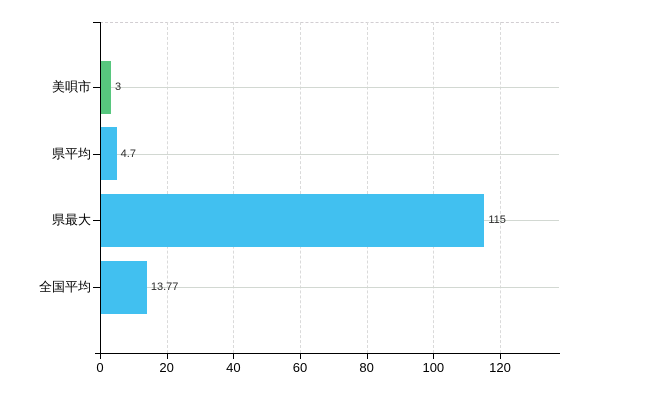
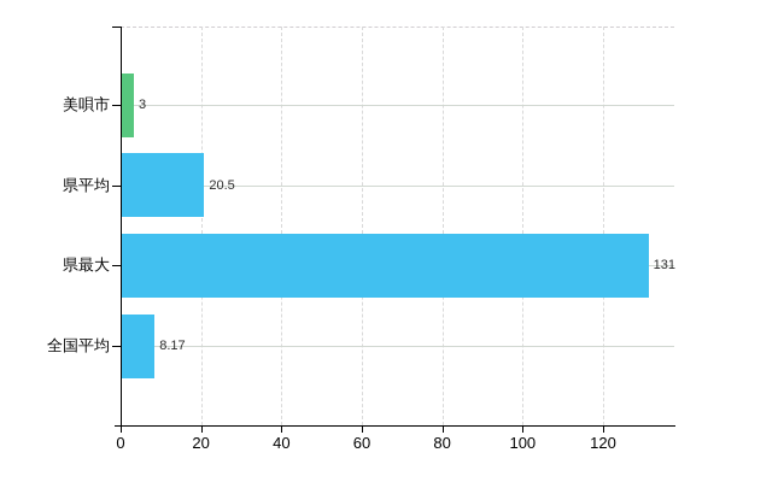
県平均: 4.7 -> 20.5
県最大: 115 -> 131
全国平均: 13.77 -> 8.17
